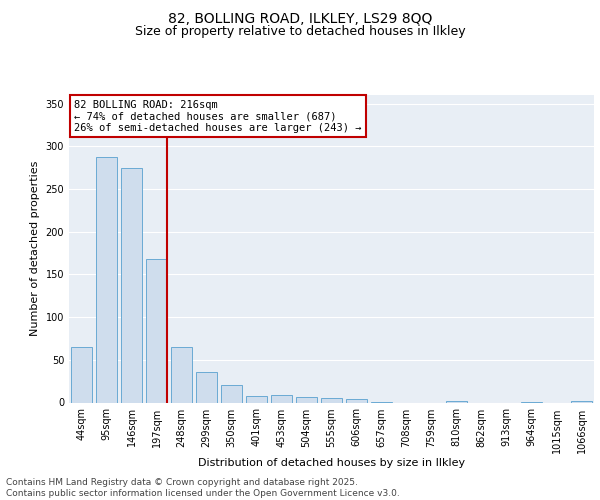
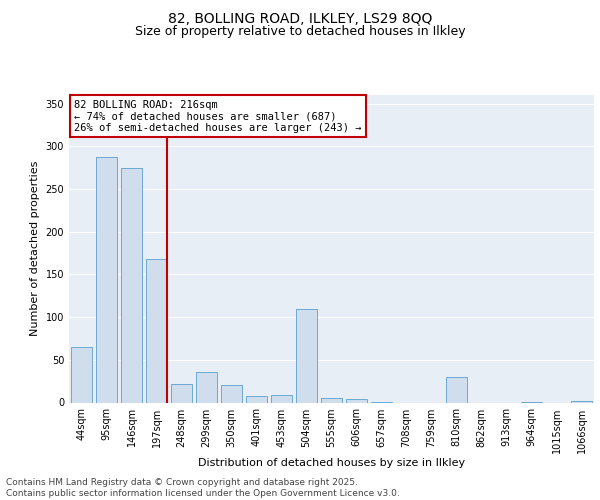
248sqm: 65 -> 22
504sqm: 6 -> 110
810sqm: 2 -> 30
